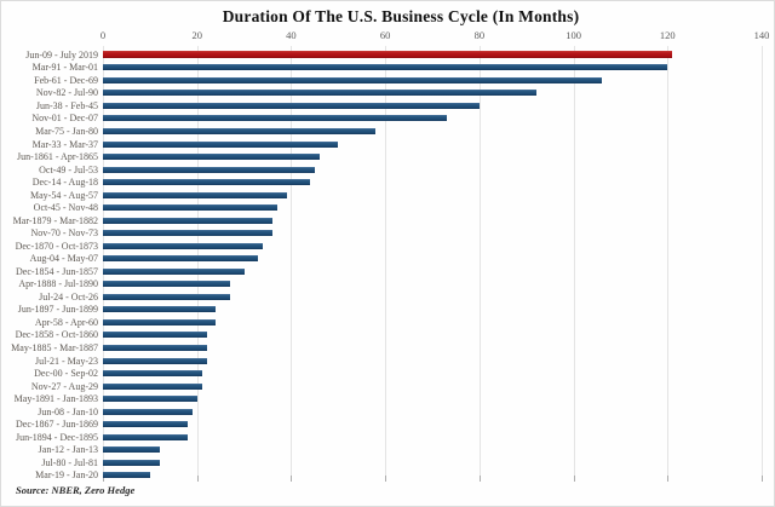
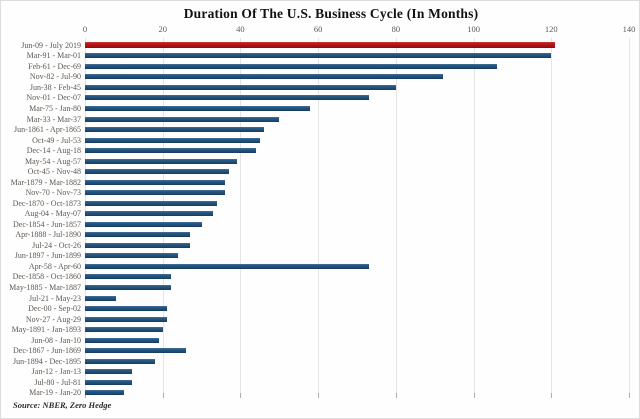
Apr-58 - Apr-60: 24 -> 73
Jul-21 - May-23: 22 -> 8
Dec-1867 - Jun-1869: 18 -> 26
